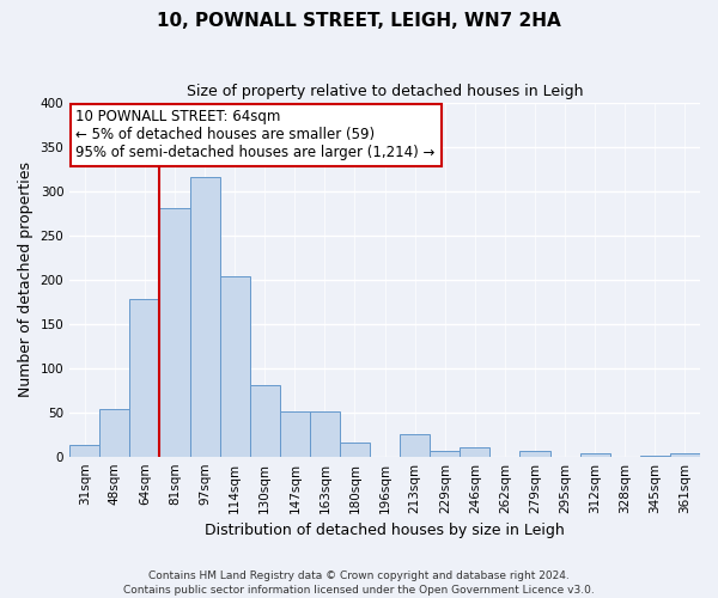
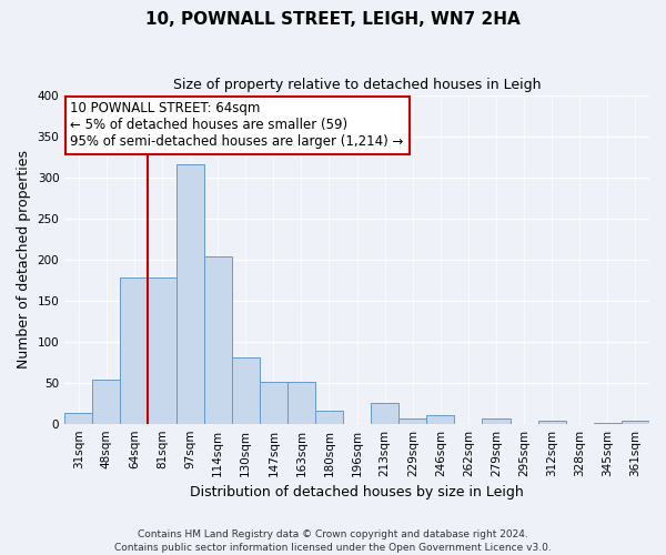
81sqm: 280 -> 178
